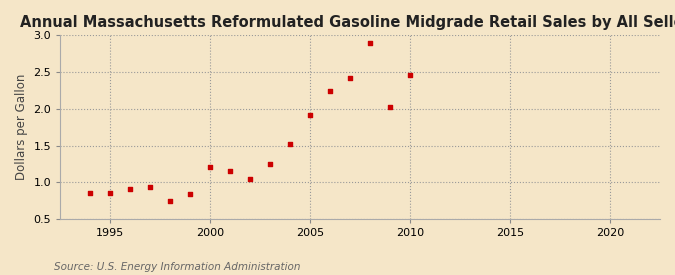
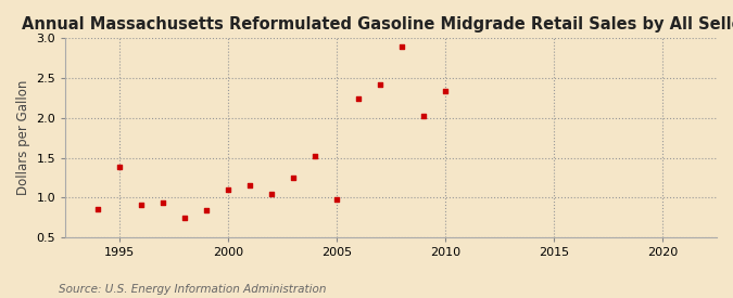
1995: 0.86 -> 1.38
2000: 1.21 -> 1.10
2005: 1.91 -> 0.98
2010: 2.46 -> 2.34
